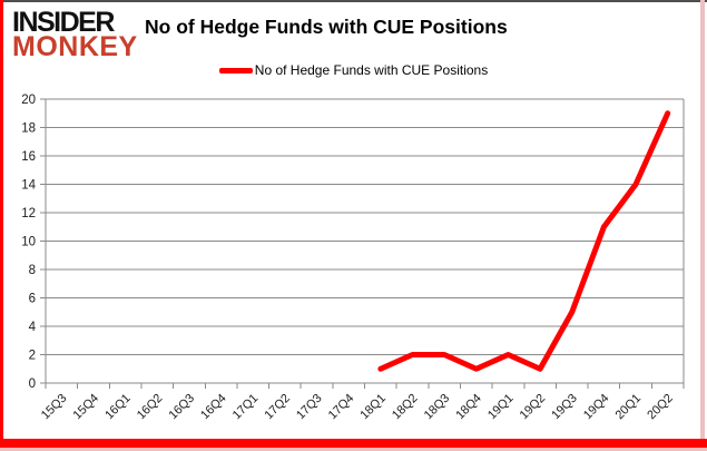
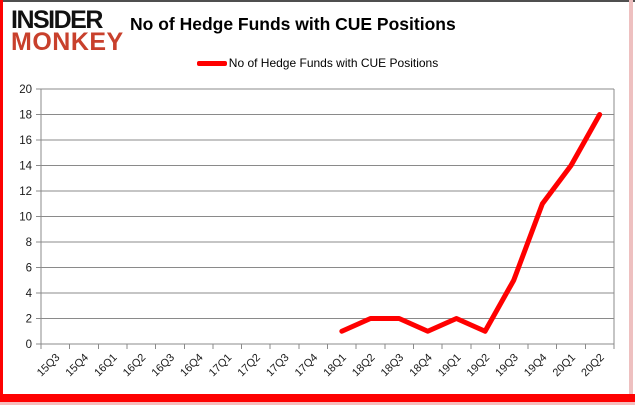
20Q2: 19 -> 18
